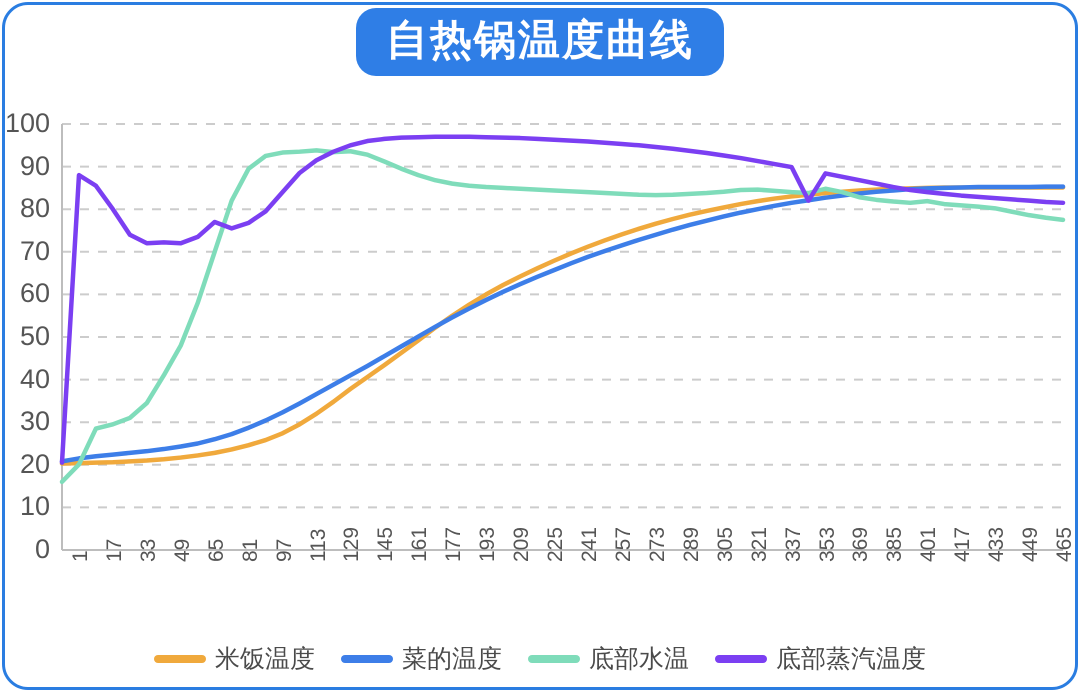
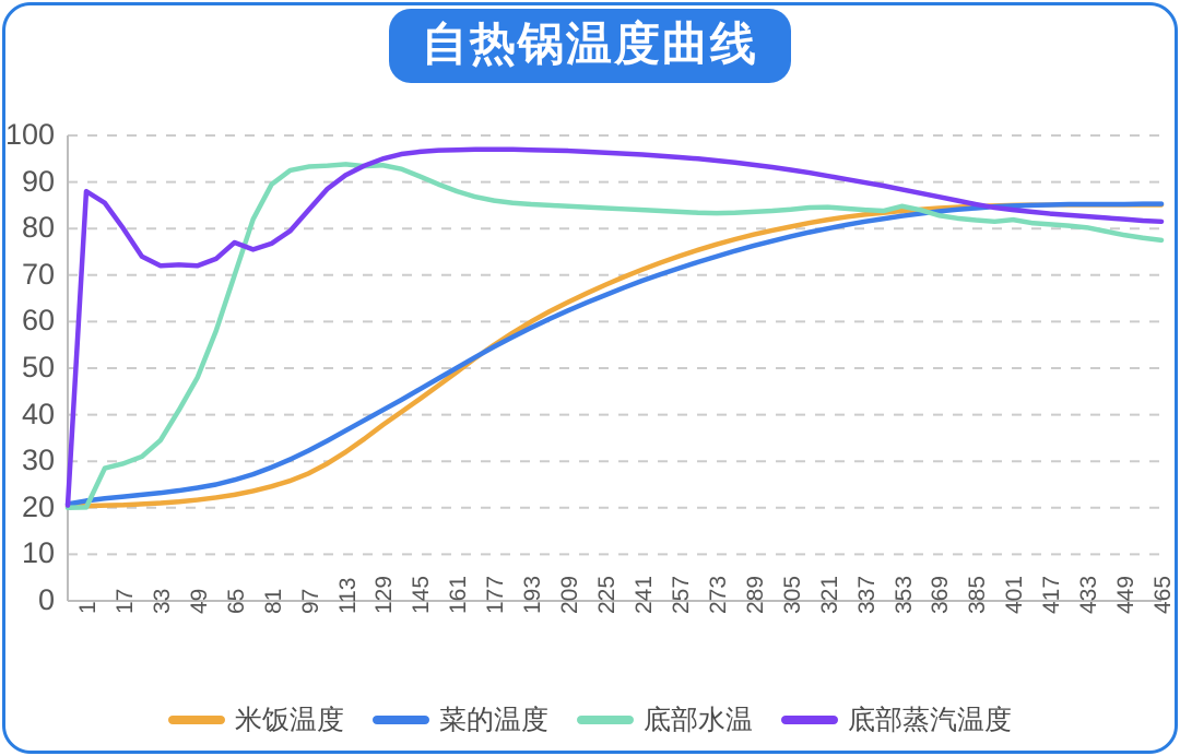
底部水温/1: 16 -> 20
底部蒸汽温度/353: 82 -> 89
